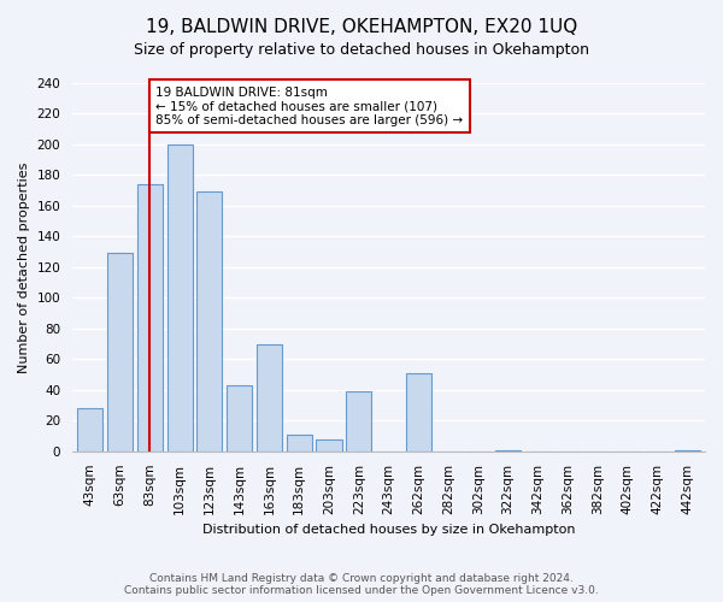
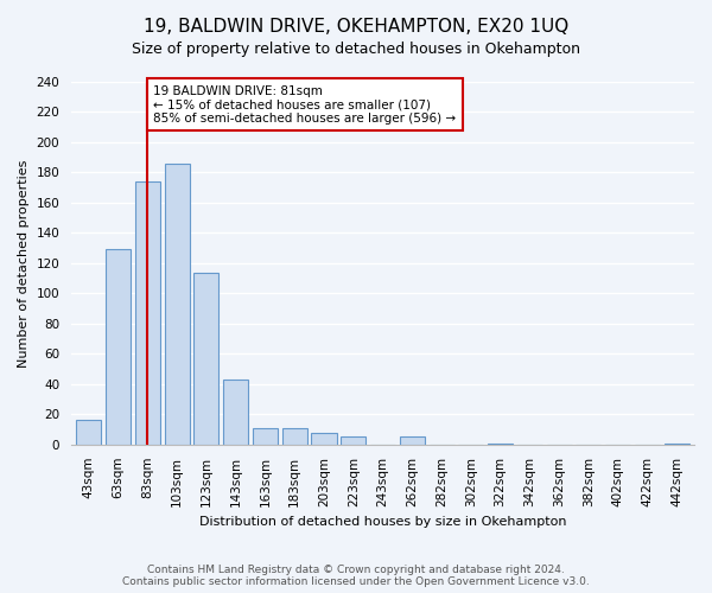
43sqm: 28 -> 16
103sqm: 200 -> 186
123sqm: 169 -> 114
163sqm: 70 -> 11
223sqm: 39 -> 5
262sqm: 51 -> 5
